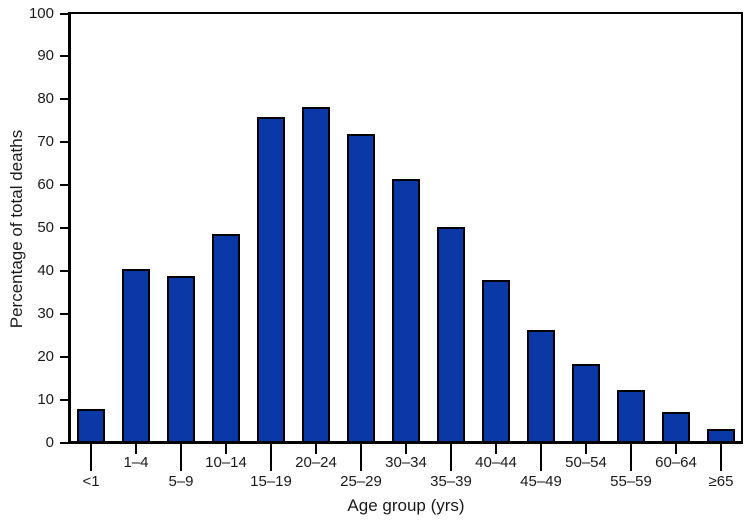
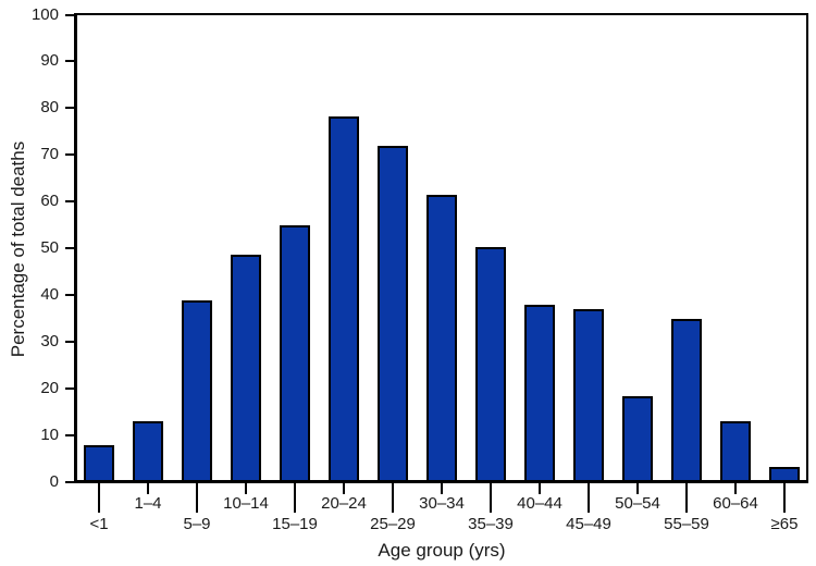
1–4: 41 -> 13
15–19: 76 -> 55
45–49: 26 -> 37
55–59: 12 -> 35
60–64: 7 -> 13
